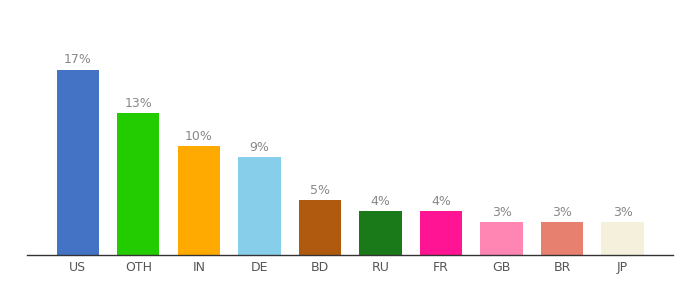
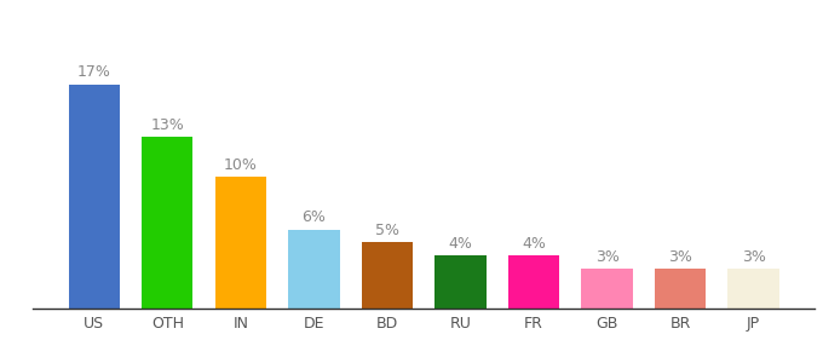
DE: 9% -> 6%
